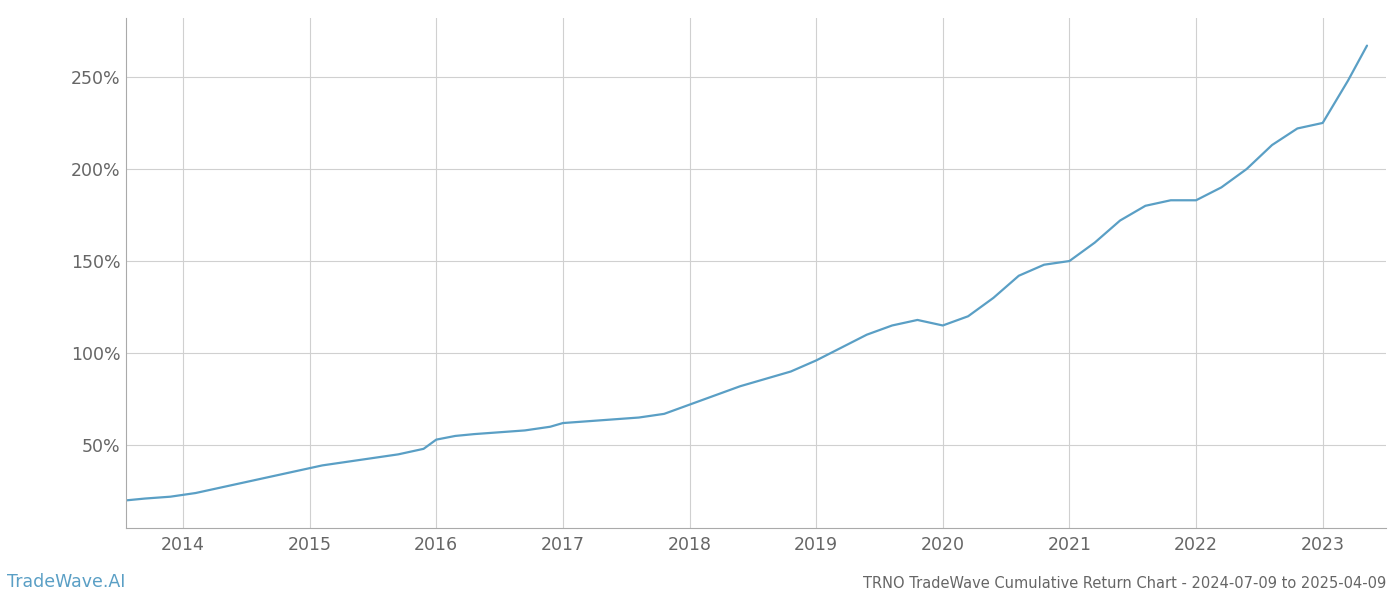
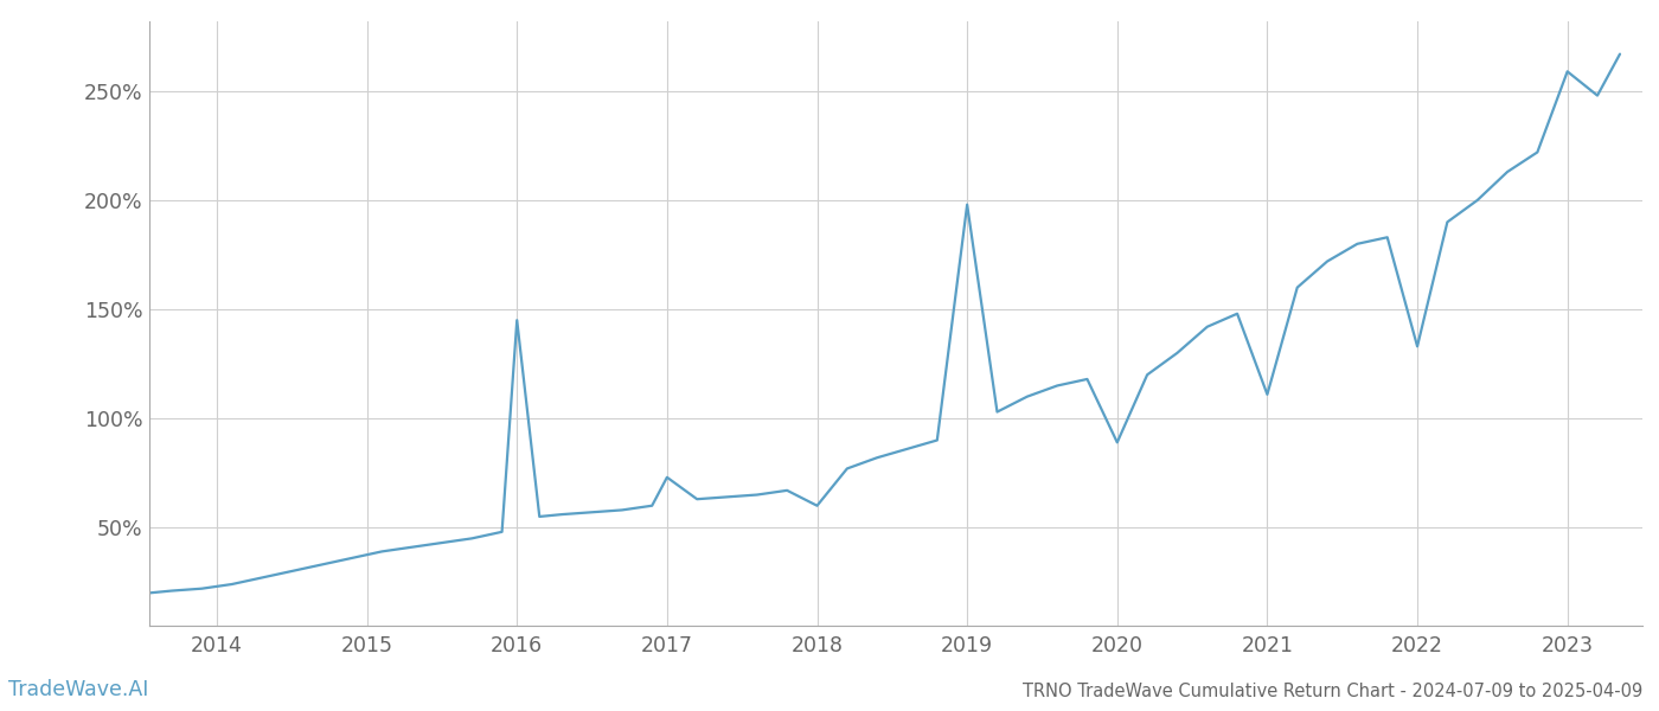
2016: 53% -> 145%
2017: 62% -> 73%
2018: 72% -> 60%
2019: 96% -> 198%
2020: 115% -> 89%
2021: 150% -> 111%
2022: 183% -> 133%
2023: 225% -> 259%
